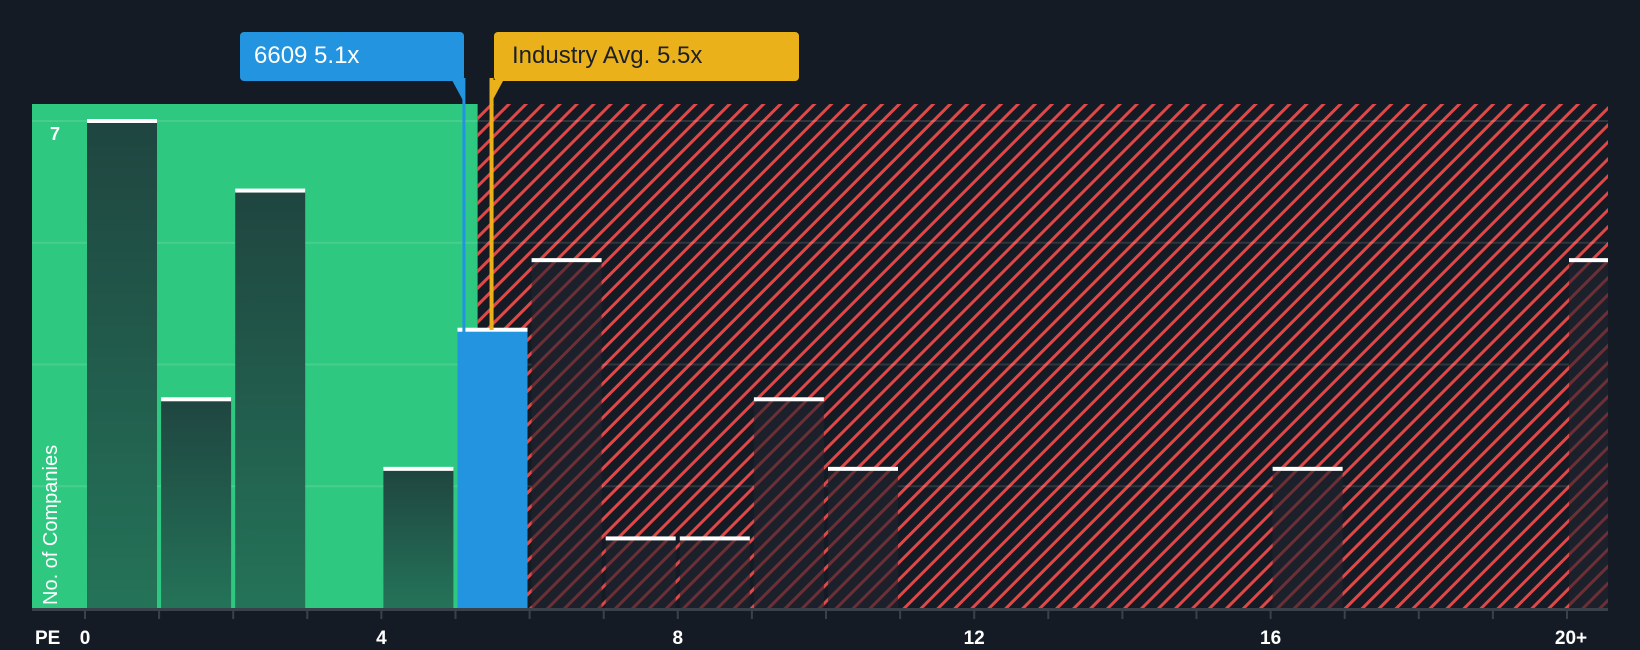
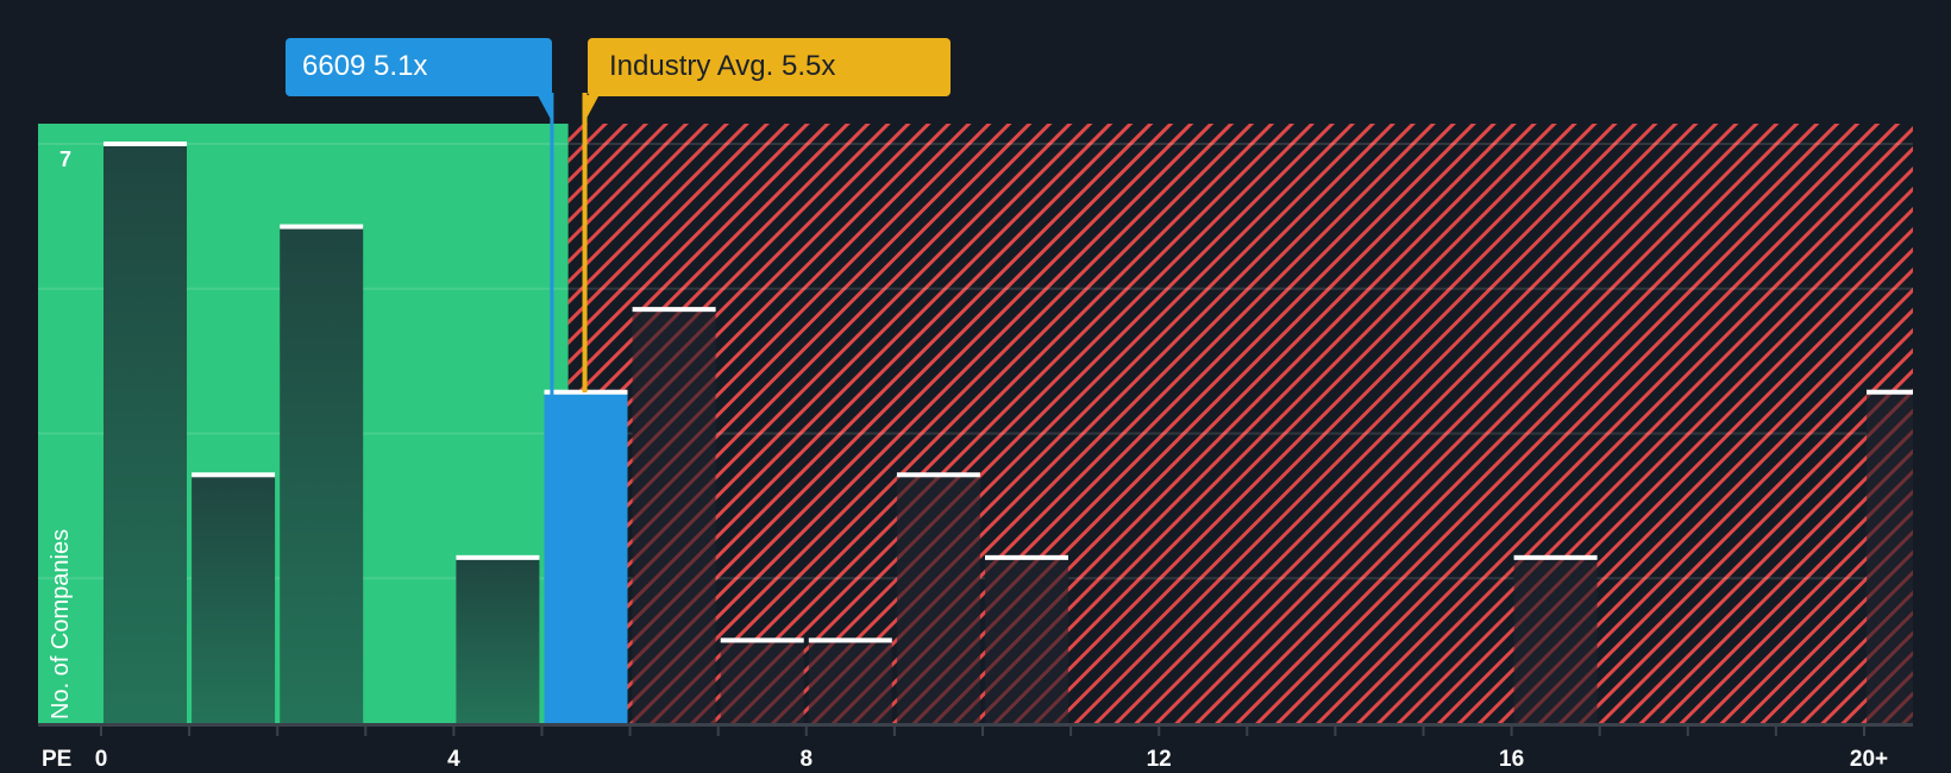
20+: 5 -> 4
